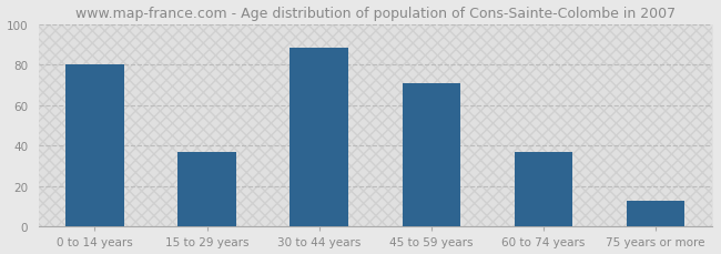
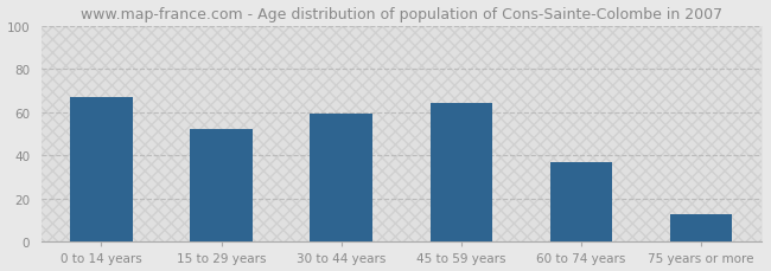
0 to 14 years: 80 -> 67
15 to 29 years: 37 -> 52
30 to 44 years: 88 -> 59
45 to 59 years: 71 -> 64
